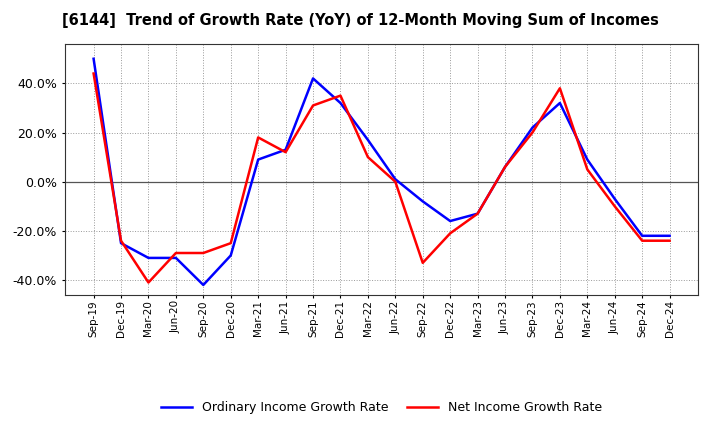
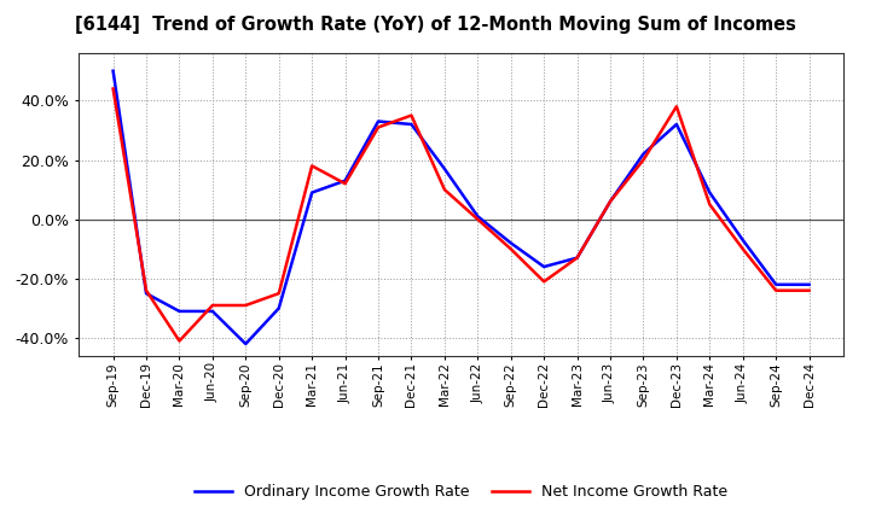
Ordinary Income Growth Rate/Sep-21: 42% -> 33%
Net Income Growth Rate/Sep-22: -33% -> -10%
